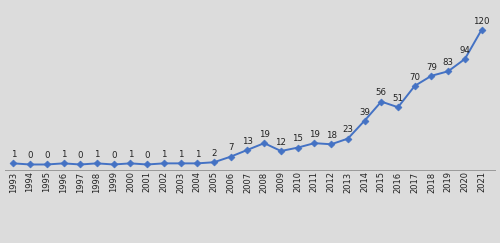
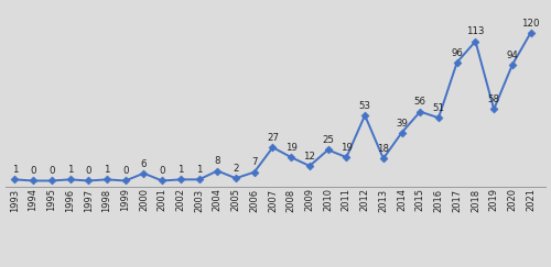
2000: 1 -> 6
2004: 1 -> 8
2007: 13 -> 27
2010: 15 -> 25
2012: 18 -> 53
2013: 23 -> 18
2017: 70 -> 96
2018: 79 -> 113
2019: 83 -> 58
